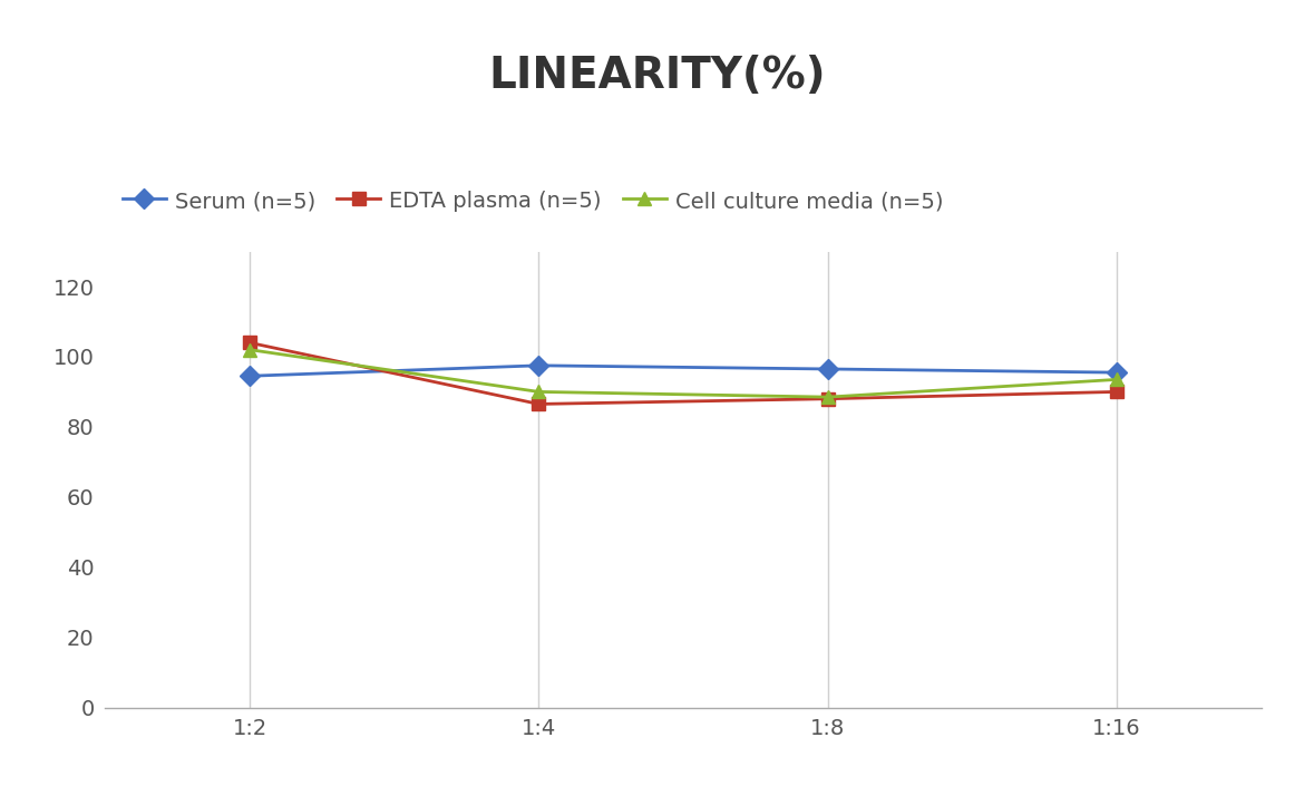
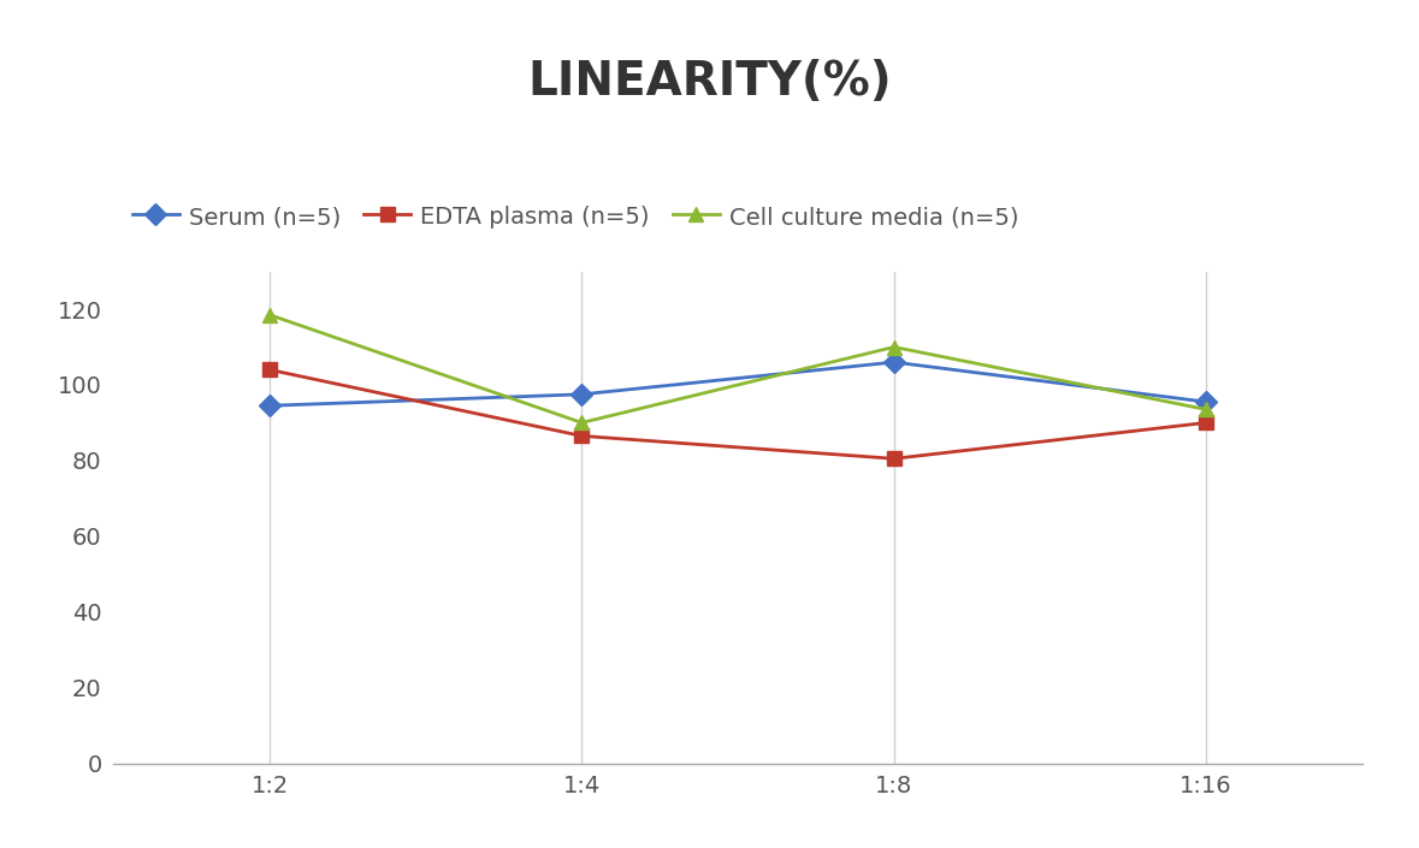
Cell culture media (n=5)/1:2: 102.0 -> 118.5
Serum (n=5)/1:8: 96.5 -> 106.0
EDTA plasma (n=5)/1:8: 88.0 -> 80.5
Cell culture media (n=5)/1:8: 88.5 -> 110.0
